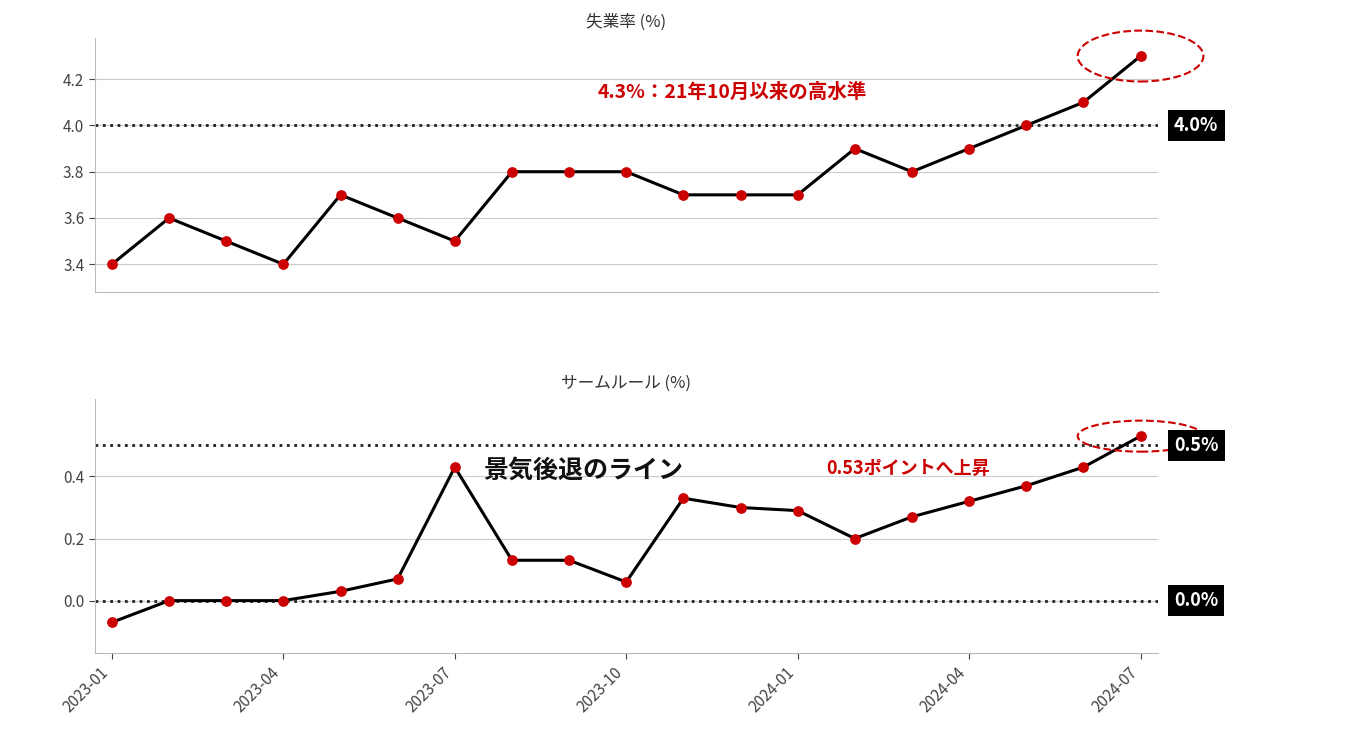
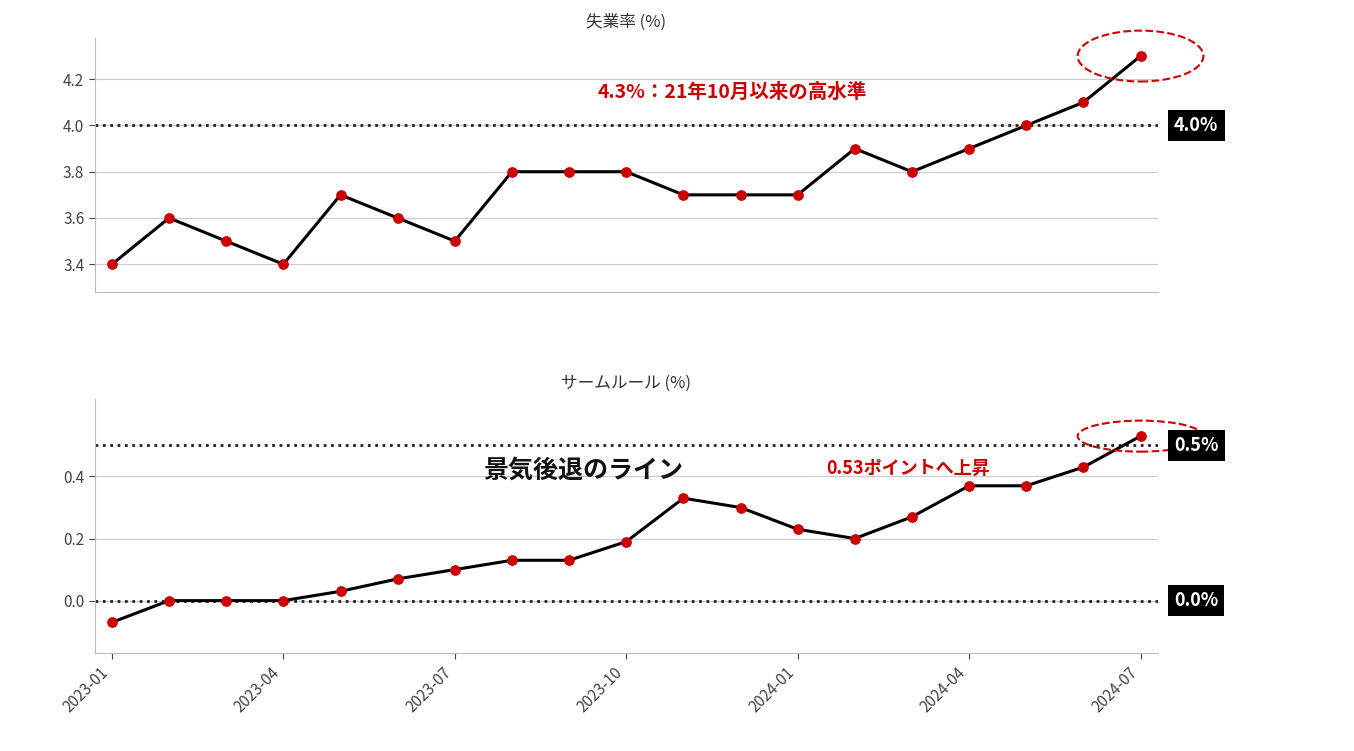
サームルール (%)/2023-07: 0.43 -> 0.10
サームルール (%)/2023-10: 0.06 -> 0.19
サームルール (%)/2024-01: 0.29 -> 0.23
サームルール (%)/2024-04: 0.32 -> 0.37
